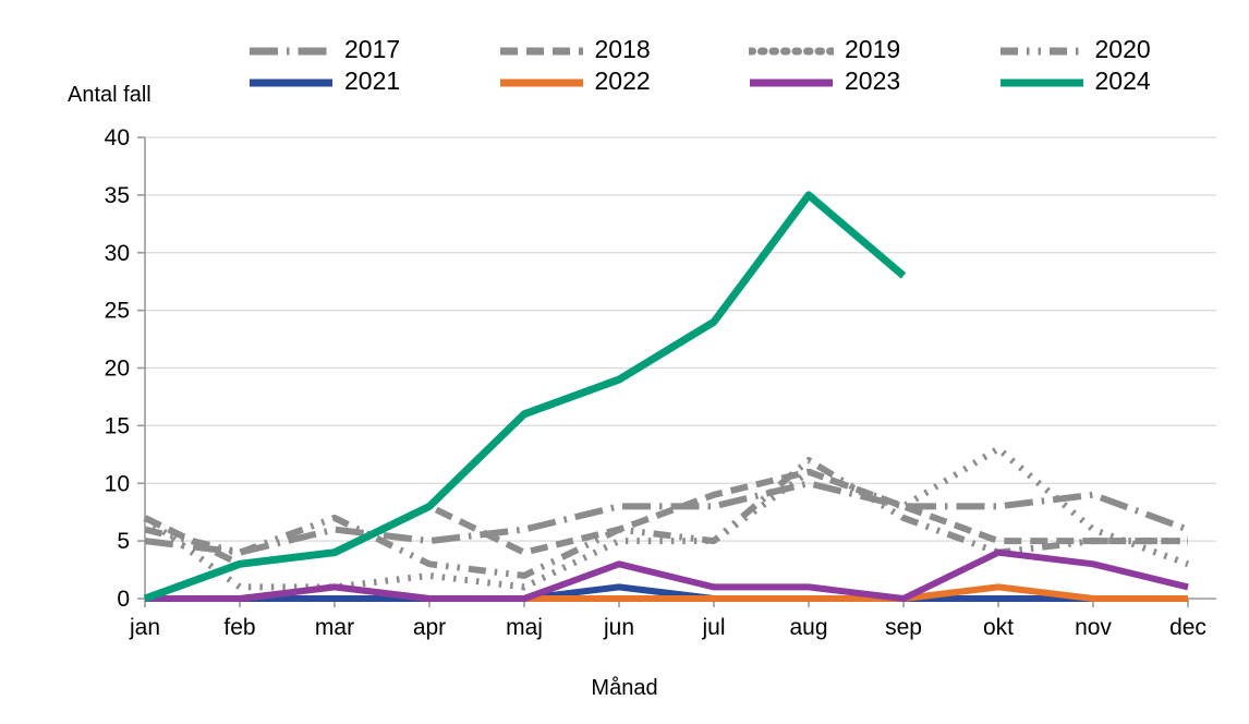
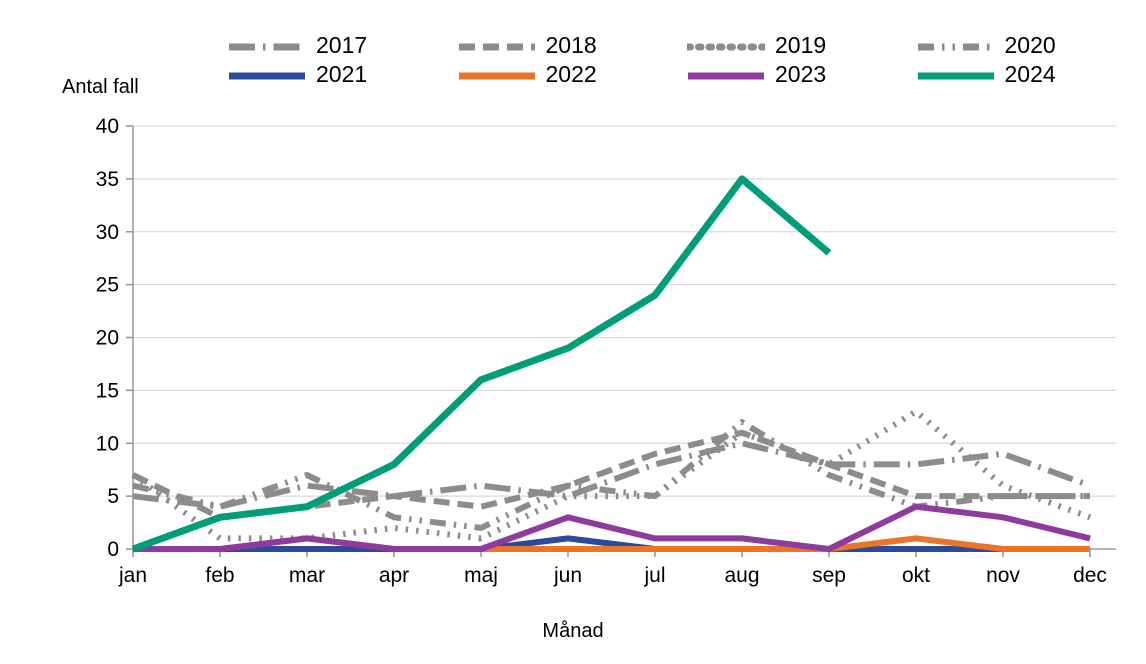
2018/apr: 8 -> 5
2017/jun: 8 -> 5
